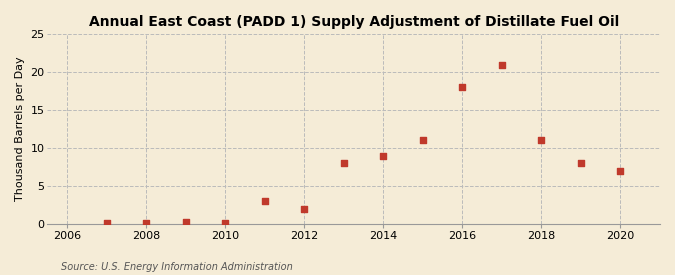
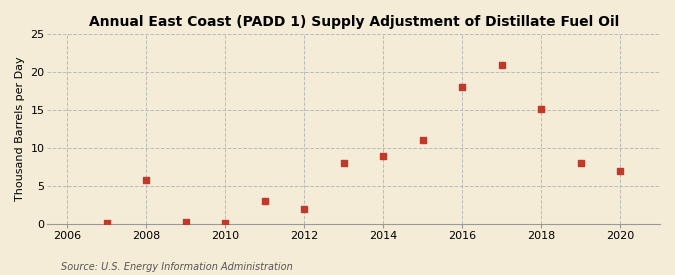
2008: 0.1 -> 5.8
2018: 11.0 -> 15.2
